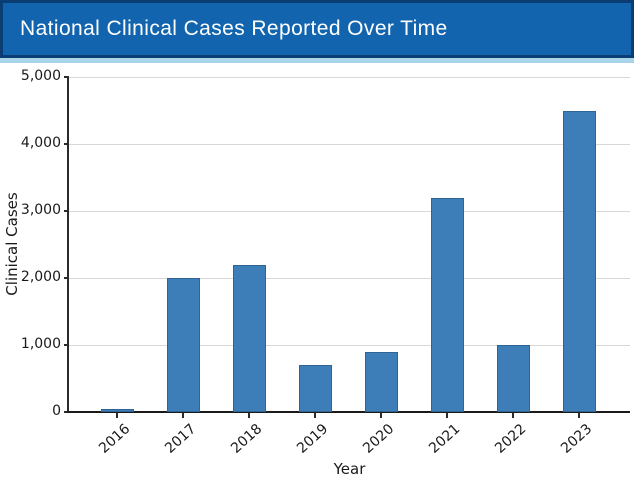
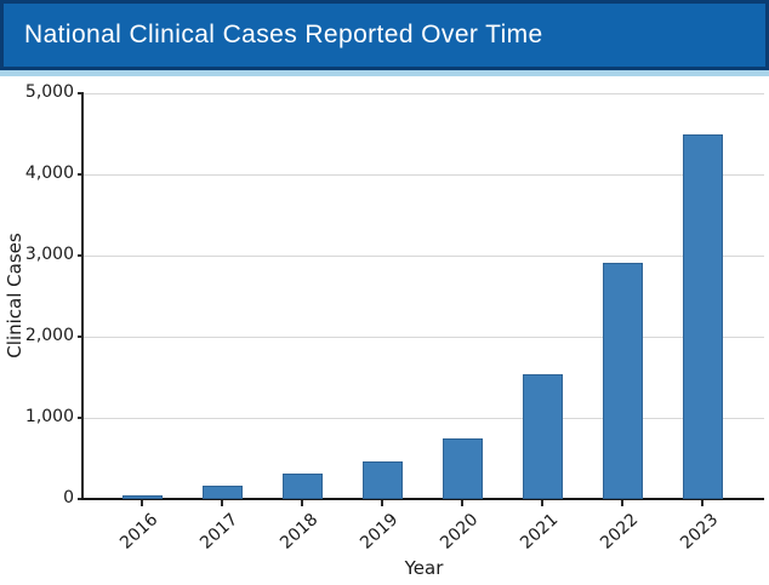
2017: 2000 -> 200
2018: 2200 -> 300
2019: 700 -> 500
2020: 900 -> 800
2021: 3200 -> 1500
2022: 1000 -> 2900
